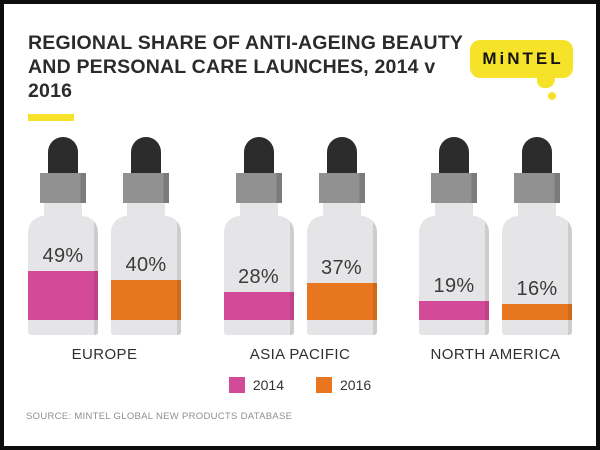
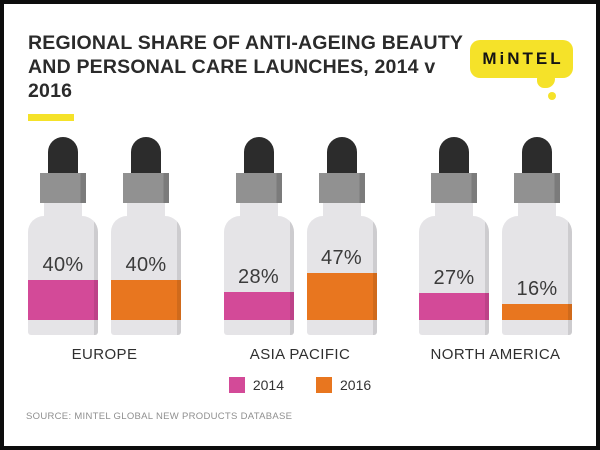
2014/EUROPE: 49% -> 40%
2016/ASIA PACIFIC: 37% -> 47%
2014/NORTH AMERICA: 19% -> 27%
